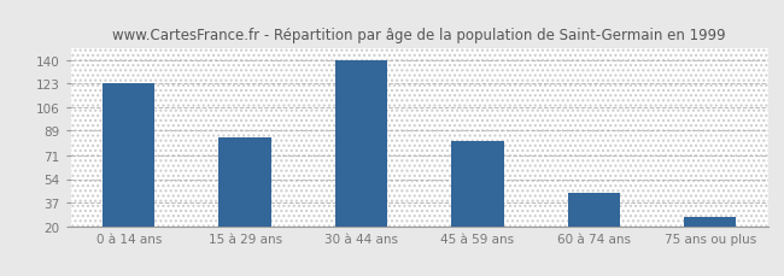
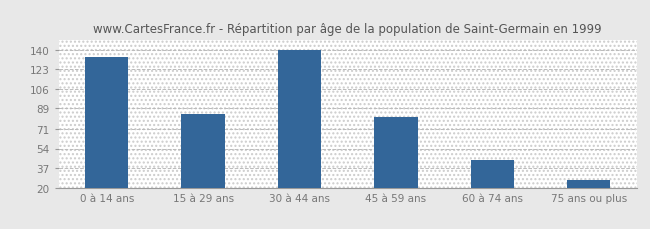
0 à 14 ans: 123 -> 134
